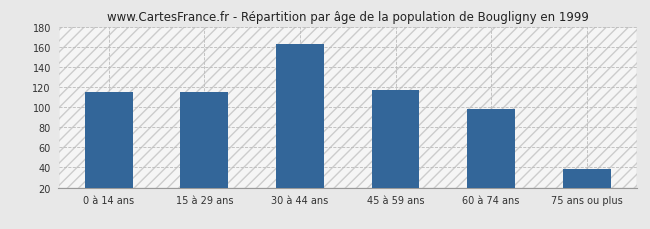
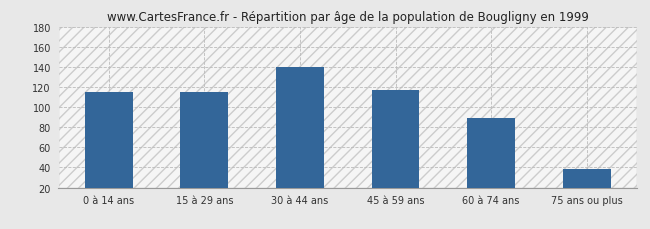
30 à 44 ans: 163 -> 140
60 à 74 ans: 98 -> 89
